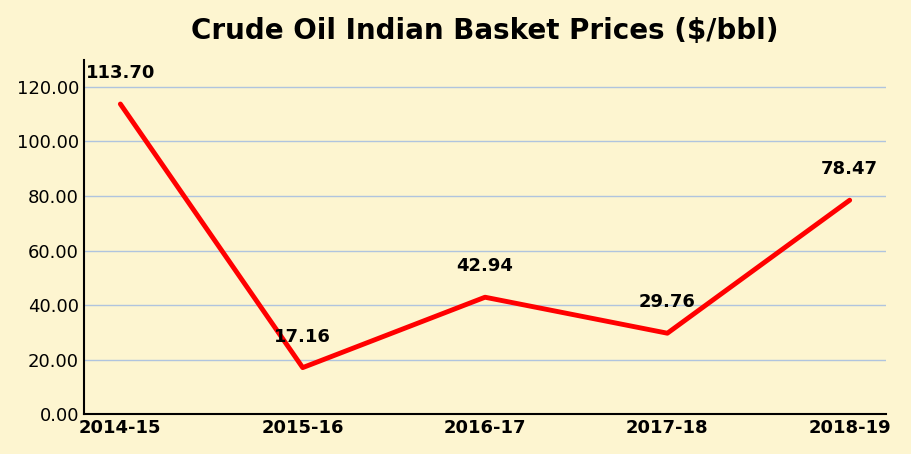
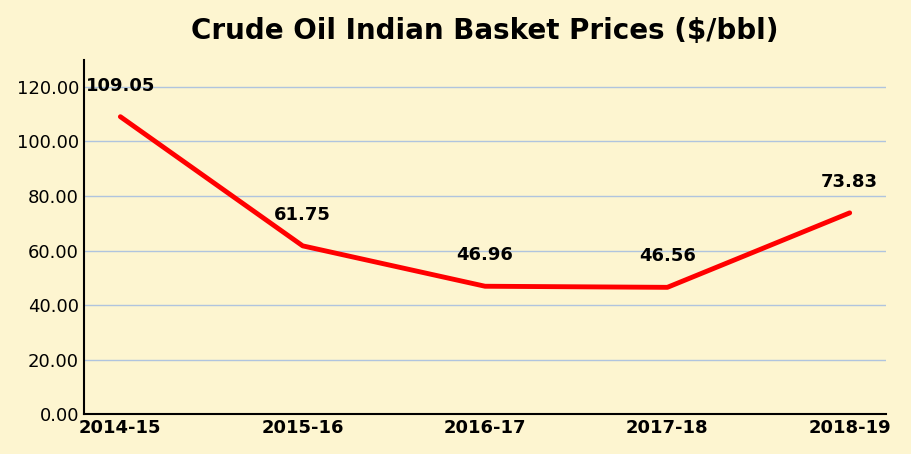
2014-15: 113.70 -> 109.05
2015-16: 17.16 -> 61.75
2016-17: 42.94 -> 46.96
2017-18: 29.76 -> 46.56
2018-19: 78.47 -> 73.83
